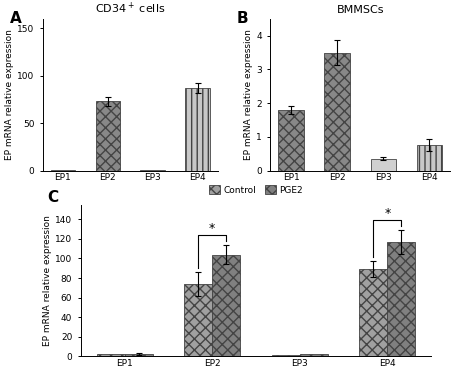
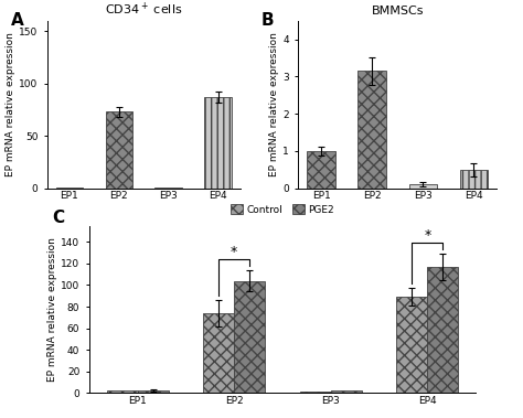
BMMSCs/EP1: 1.80 -> 1.00
BMMSCs/EP2: 3.50 -> 3.15
BMMSCs/EP3: 0.35 -> 0.10
BMMSCs/EP4: 0.75 -> 0.48
